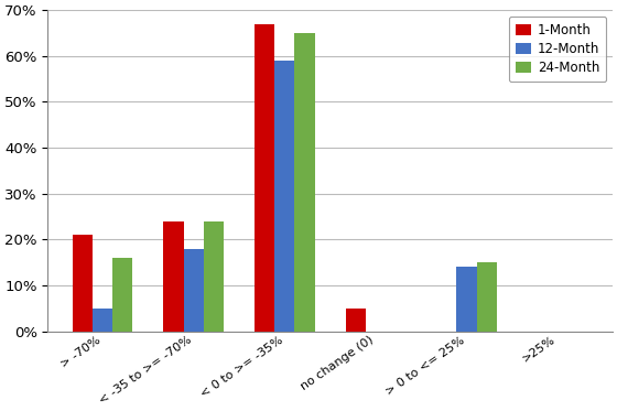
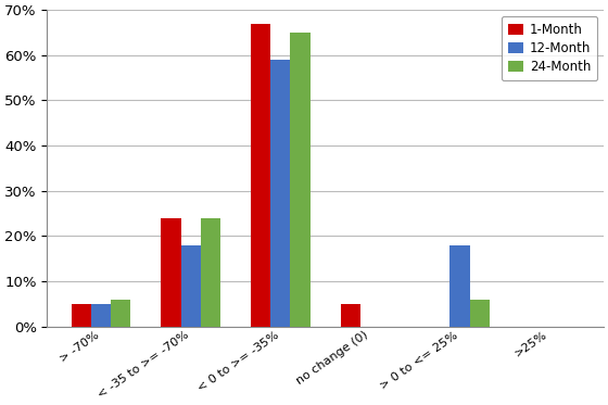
1-Month/> -70%: 21% -> 5%
24-Month/> -70%: 16% -> 6%
12-Month/> 0 to <= 25%: 14% -> 18%
24-Month/> 0 to <= 25%: 15% -> 6%
